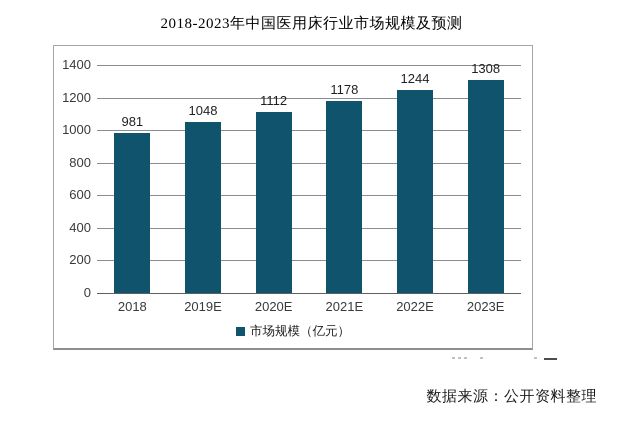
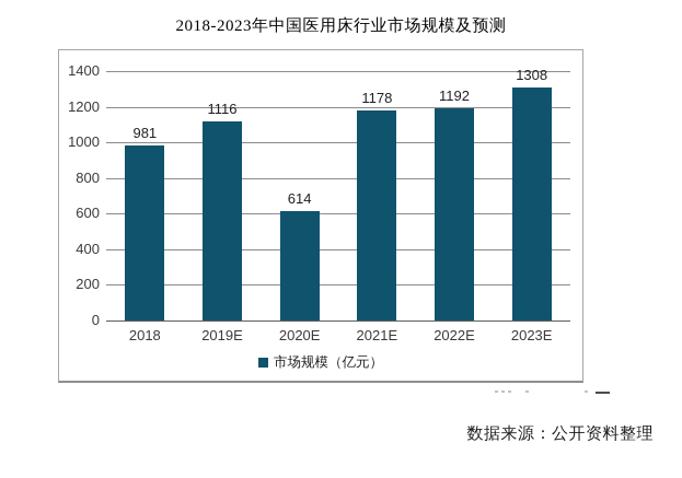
2019E: 1048 -> 1116
2020E: 1112 -> 614
2022E: 1244 -> 1192
